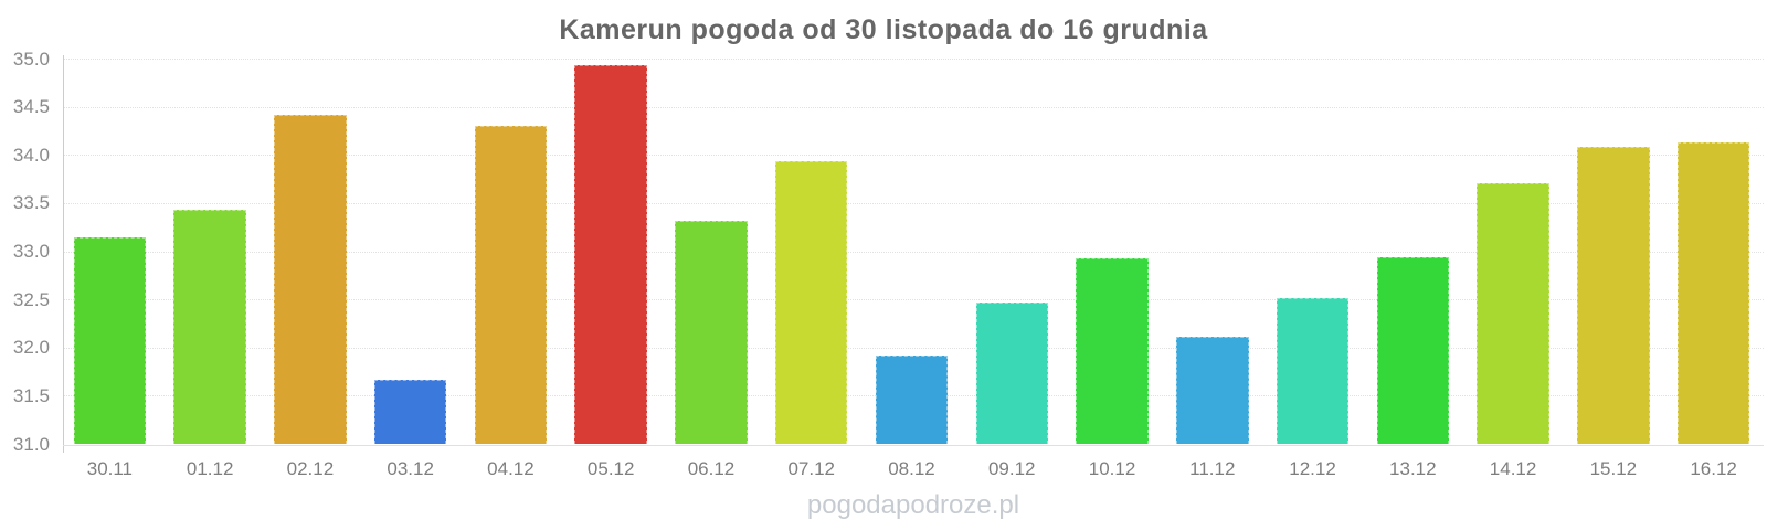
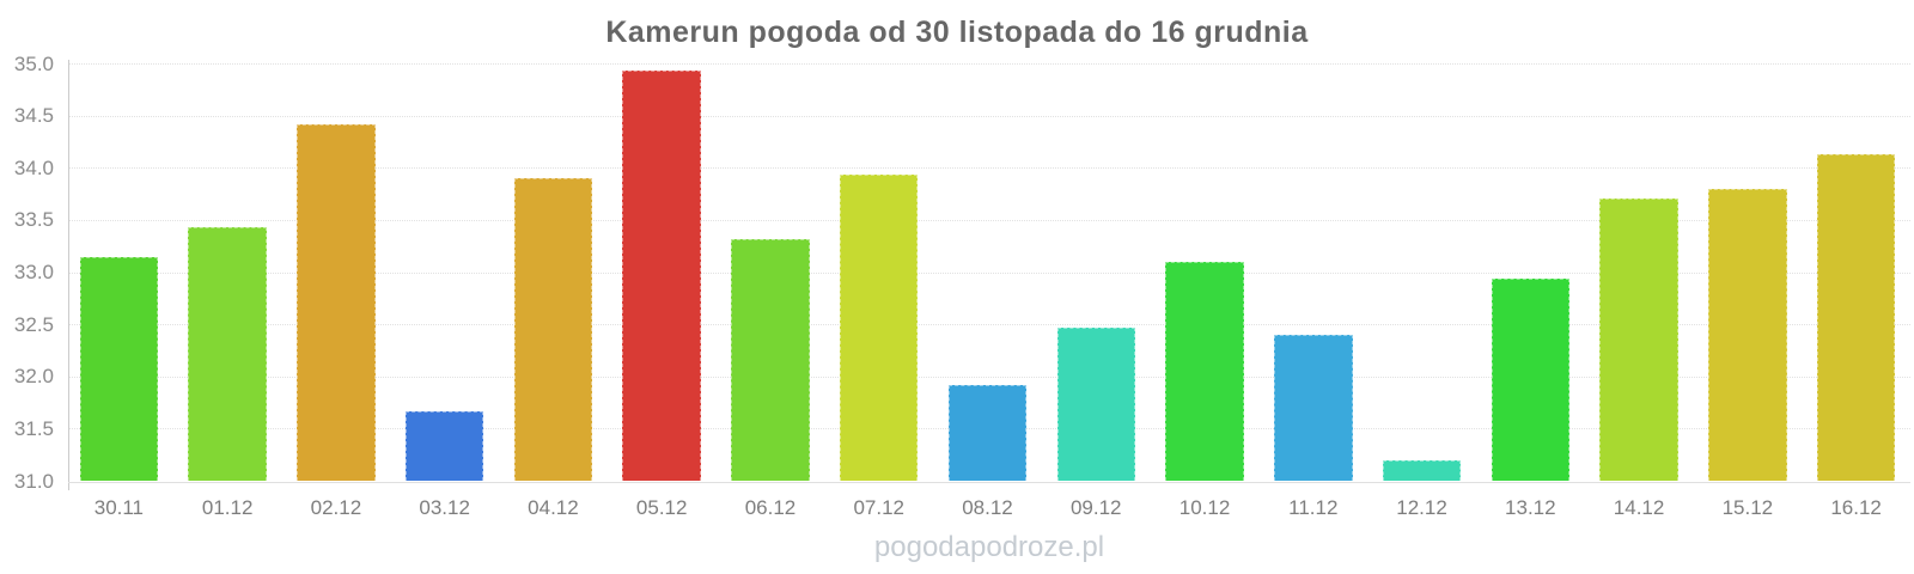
04.12: 34.3 -> 33.9
10.12: 32.9 -> 33.1
11.12: 32.1 -> 32.4
12.12: 32.5 -> 31.2
15.12: 34.1 -> 33.8
